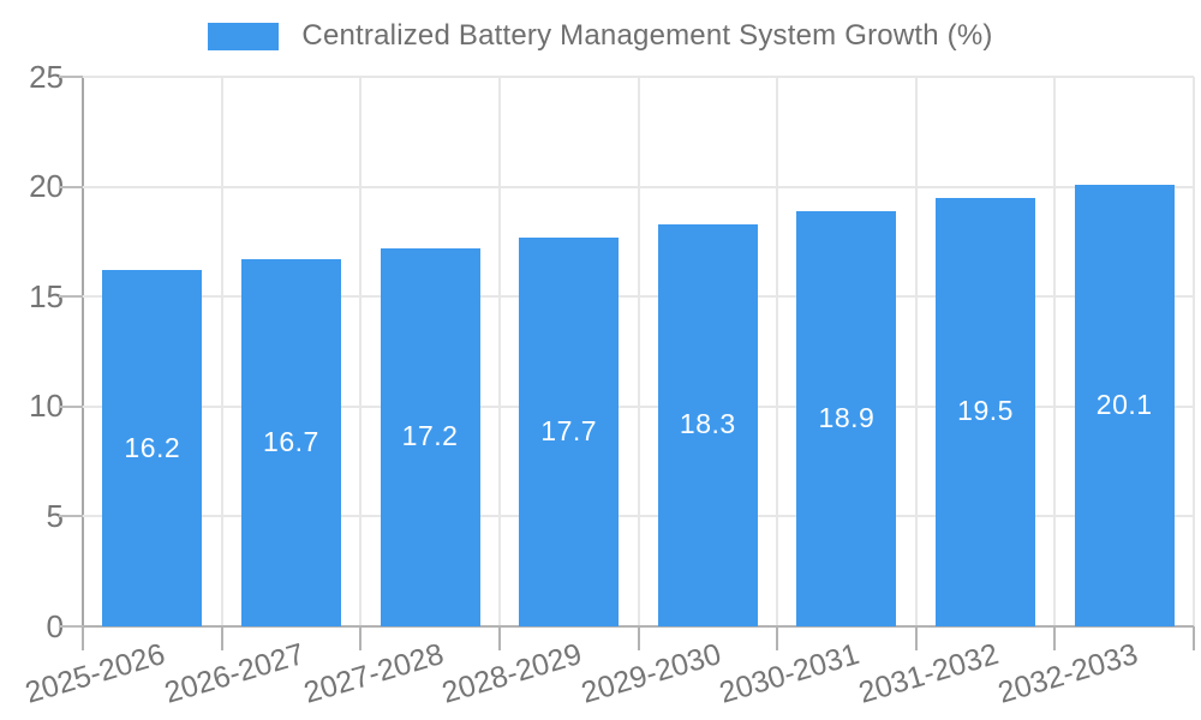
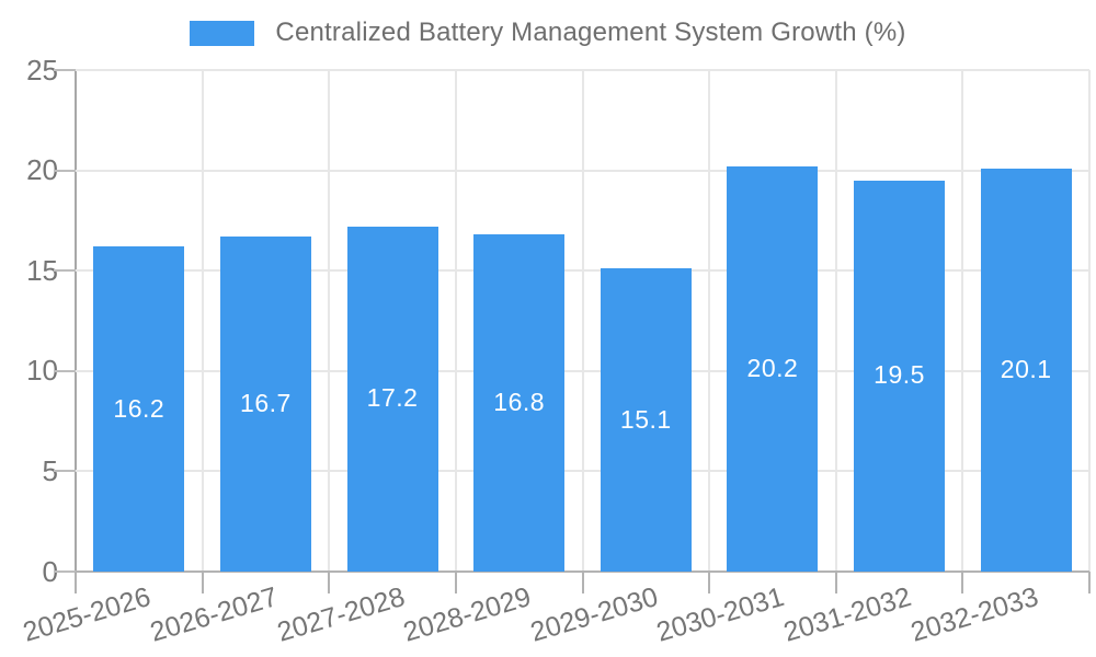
2028-2029: 17.7 -> 16.8
2029-2030: 18.3 -> 15.1
2030-2031: 18.9 -> 20.2
